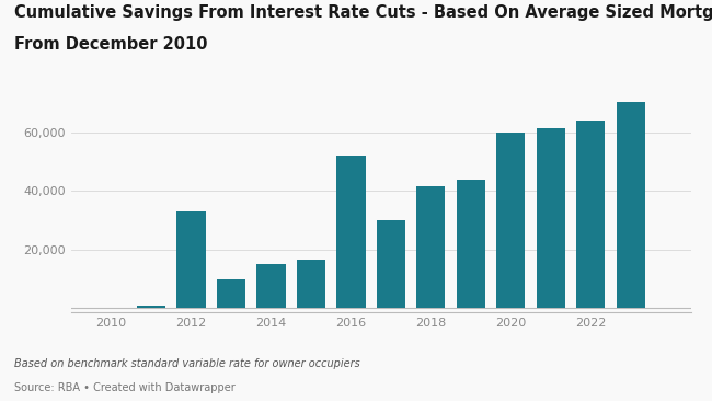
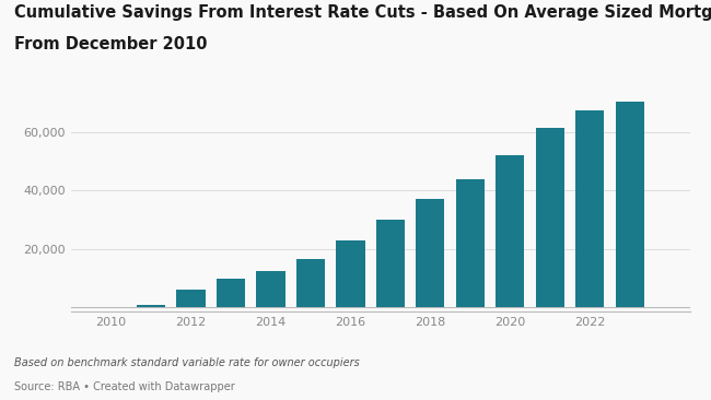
2012: 33,000 -> 6,000
2014: 15,000 -> 12,500
2016: 52,000 -> 23,000
2018: 41,500 -> 37,000
2020: 60,000 -> 52,000
2022: 64,000 -> 67,500
